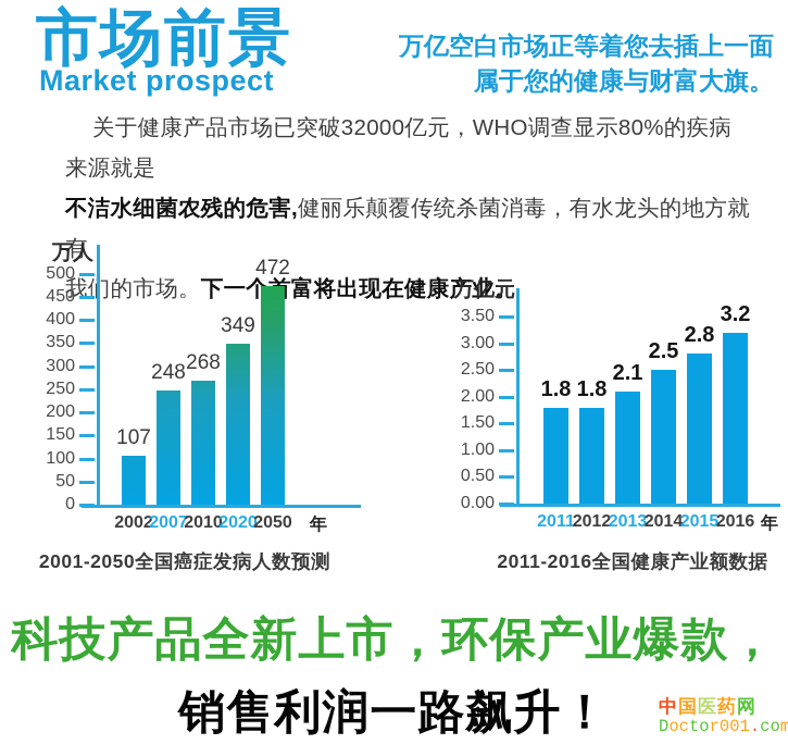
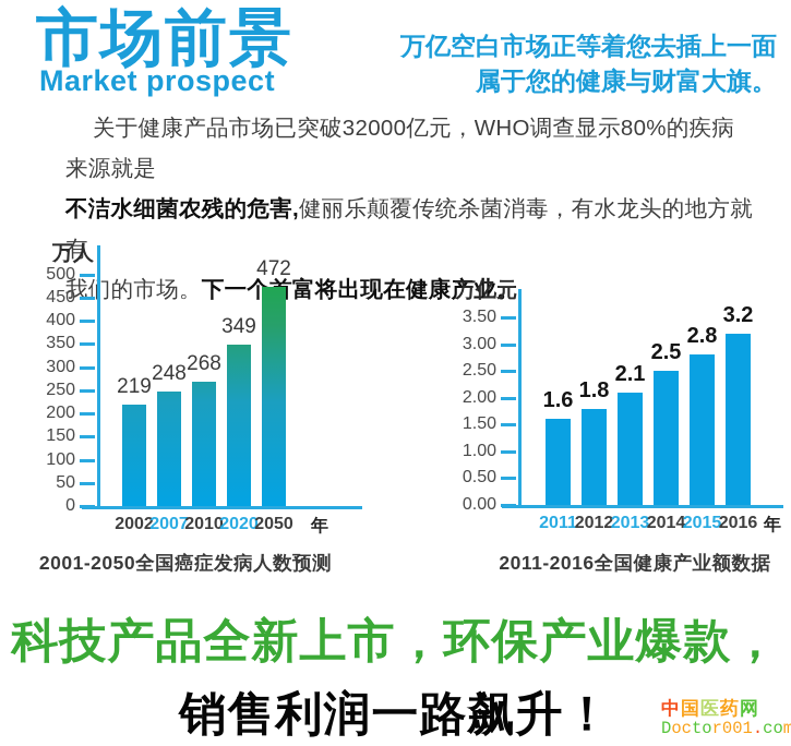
2001-2050全国癌症发病人数预测/2002: 107 -> 219
2011-2016全国健康产业额数据/2011: 1.8 -> 1.6
